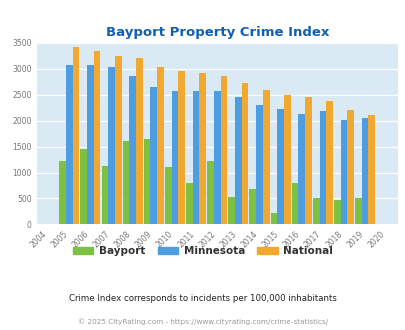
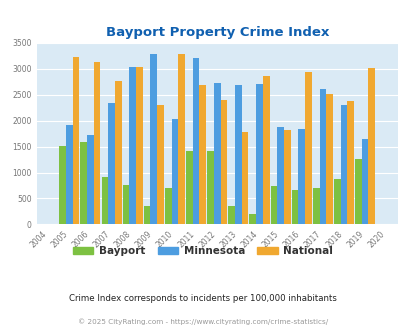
Bayport/2005: 1220 -> 1520
Minnesota/2005: 3080 -> 1920
National/2005: 3420 -> 3220
Bayport/2006: 1450 -> 1580
Minnesota/2006: 3080 -> 1720
National/2006: 3340 -> 3140
Bayport/2007: 1120 -> 920
Minnesota/2007: 3040 -> 2340
National/2007: 3250 -> 2760
Bayport/2008: 1600 -> 760
Minnesota/2008: 2860 -> 3040
National/2008: 3210 -> 3040
Bayport/2009: 1650 -> 360
Minnesota/2009: 2640 -> 3280
National/2009: 3040 -> 2300
Bayport/2010: 1100 -> 700
Minnesota/2010: 2580 -> 2040
National/2010: 2960 -> 3280
Bayport/2011: 790 -> 1420
Minnesota/2011: 2570 -> 3200
National/2011: 2920 -> 2680
Bayport/2012: 1230 -> 1420
Minnesota/2012: 2580 -> 2720
National/2012: 2870 -> 2400
Bayport/2013: 530 -> 360
Minnesota/2013: 2460 -> 2680
National/2013: 2720 -> 1780
Bayport/2014: 680 -> 200
Minnesota/2014: 2310 -> 2700
National/2014: 2590 -> 2860
Bayport/2015: 220 -> 740
Minnesota/2015: 2220 -> 1880
National/2015: 2490 -> 1820
Bayport/2016: 800 -> 660
Minnesota/2016: 2130 -> 1840
National/2016: 2460 -> 2940
Bayport/2017: 510 -> 700
Minnesota/2017: 2180 -> 2620
National/2017: 2370 -> 2520
Bayport/2018: 480 -> 880
Minnesota/2018: 2010 -> 2300
National/2018: 2200 -> 2380
Bayport/2019: 500 -> 1260
Minnesota/2019: 2060 -> 1640
National/2019: 2110 -> 3020
